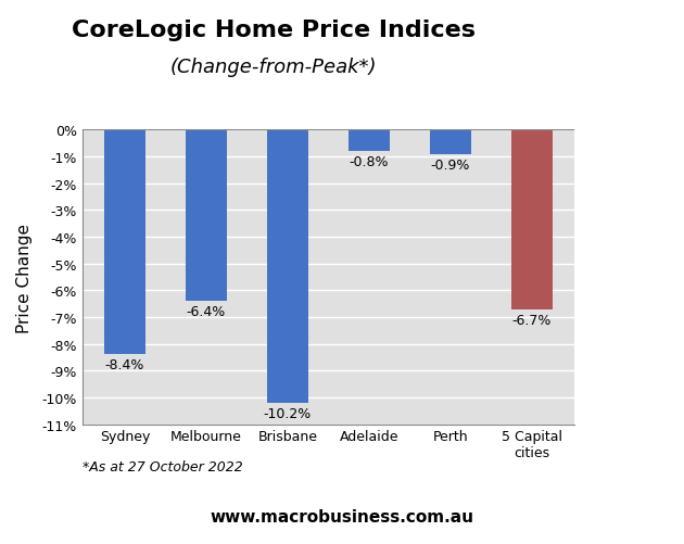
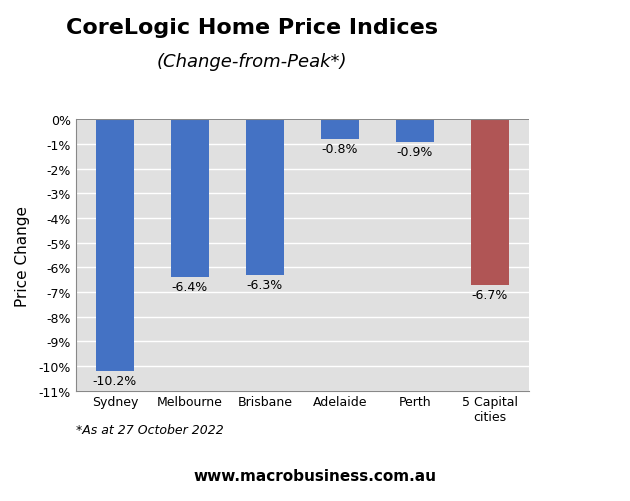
Sydney: -8.4% -> -10.2%
Brisbane: -10.2% -> -6.3%
